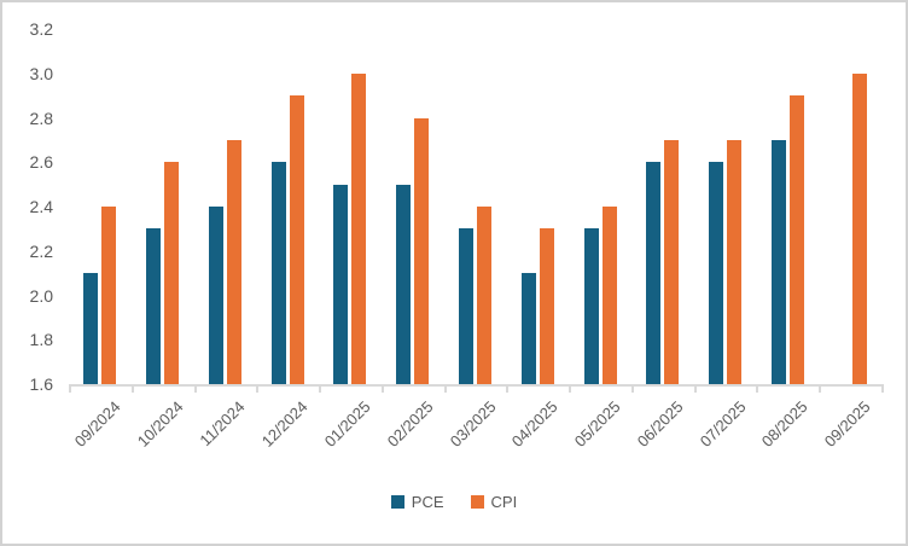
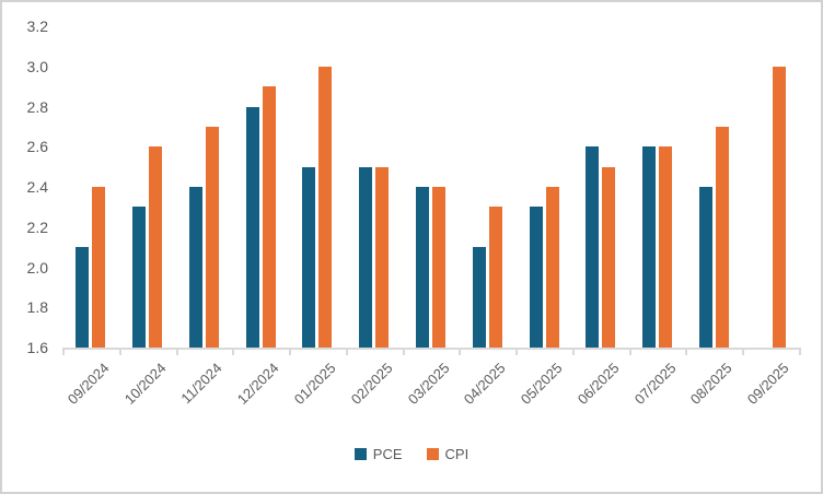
PCE/12/2024: 2.6 -> 2.8
CPI/02/2025: 2.8 -> 2.5
PCE/03/2025: 2.3 -> 2.4
CPI/06/2025: 2.7 -> 2.5
CPI/07/2025: 2.7 -> 2.6
PCE/08/2025: 2.7 -> 2.4
CPI/08/2025: 2.9 -> 2.7
